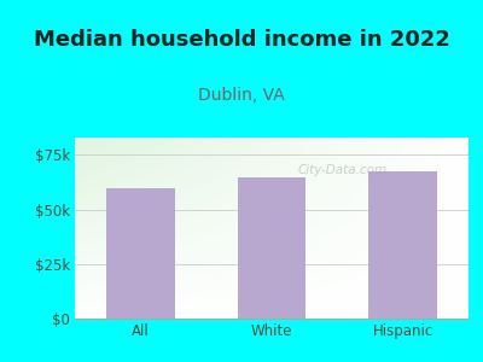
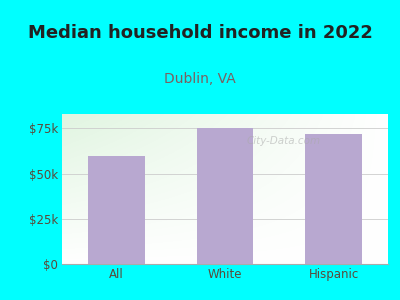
White: $65k -> $75k
Hispanic: $68k -> $72k
